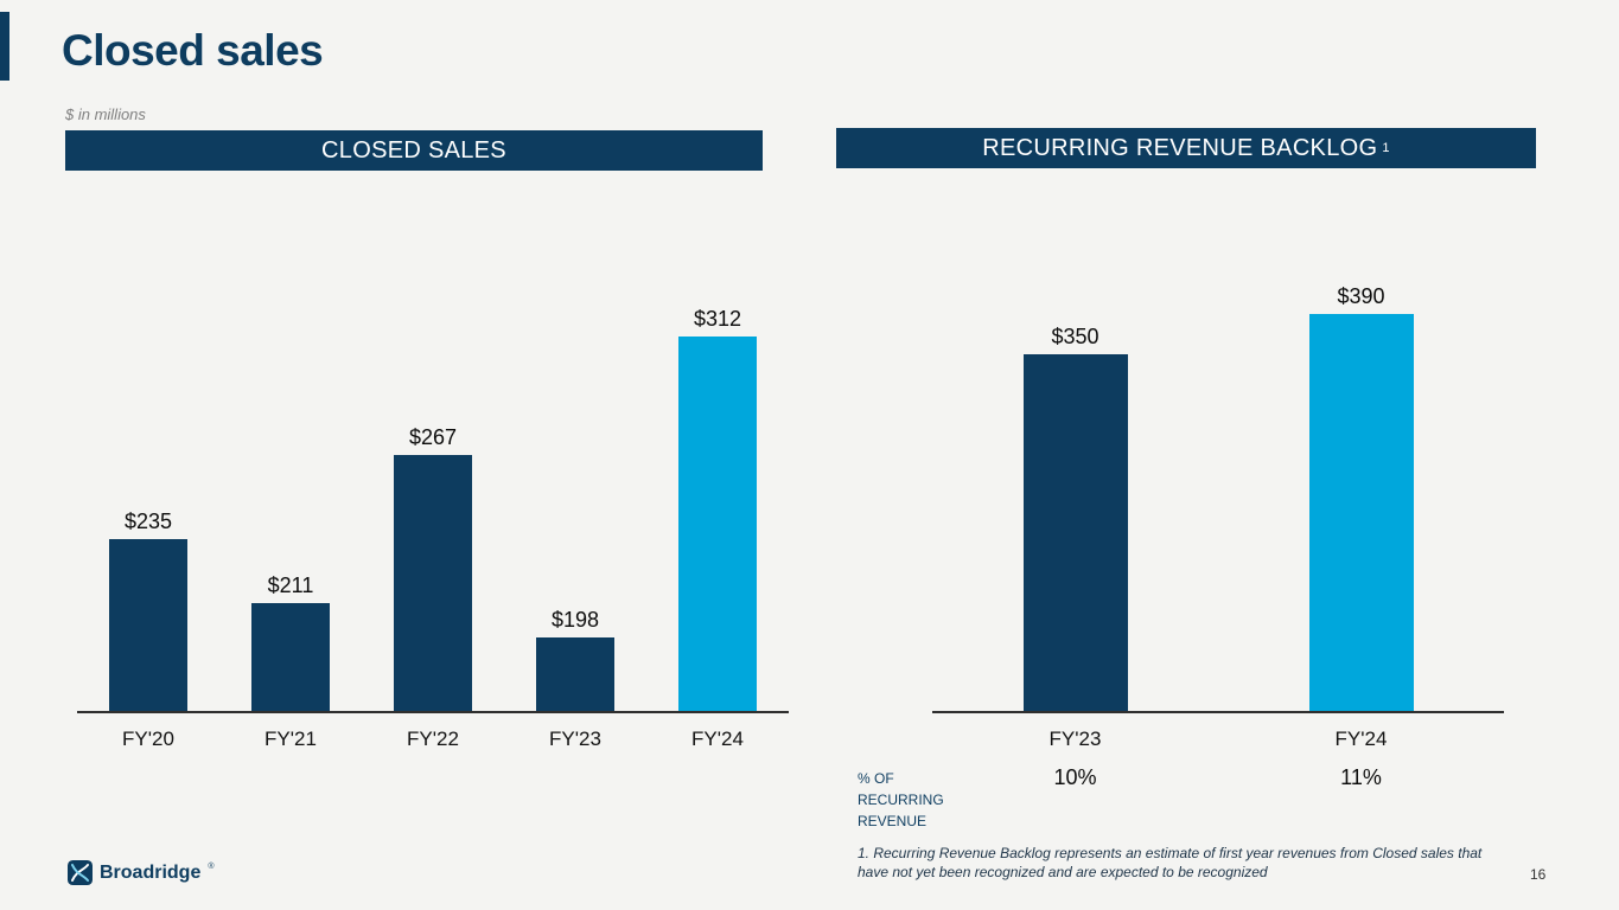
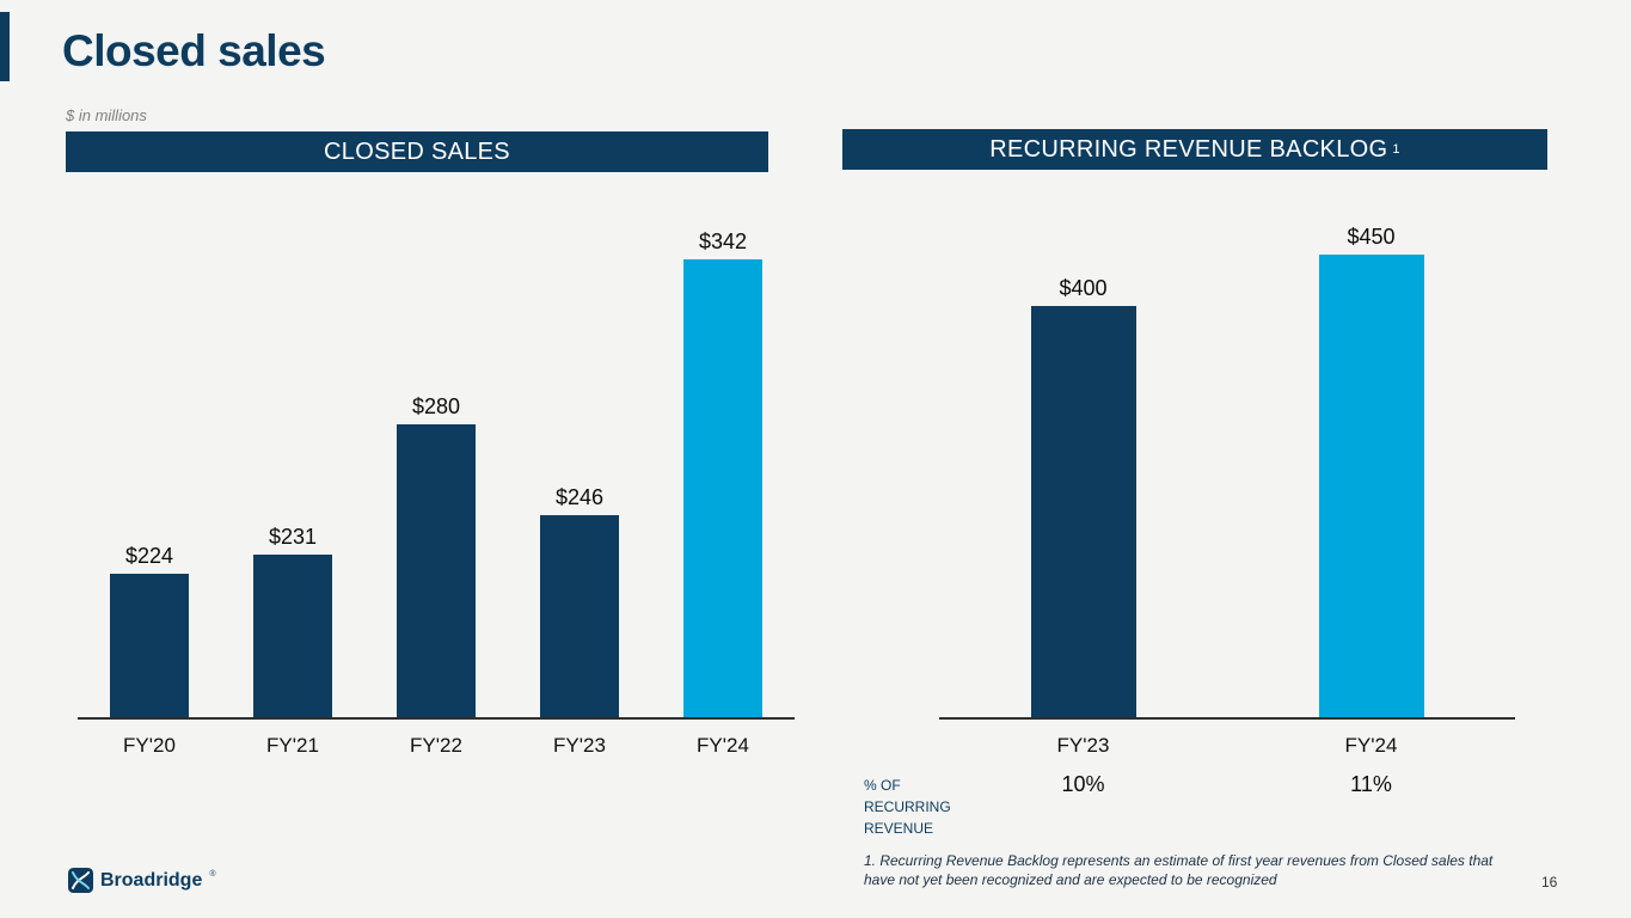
CLOSED SALES/FY'20: $235 -> $224
CLOSED SALES/FY'21: $211 -> $231
CLOSED SALES/FY'22: $267 -> $280
CLOSED SALES/FY'23: $198 -> $246
CLOSED SALES/FY'24: $312 -> $342
RECURRING REVENUE BACKLOG/FY'23: $350 -> $400
RECURRING REVENUE BACKLOG/FY'24: $390 -> $450
